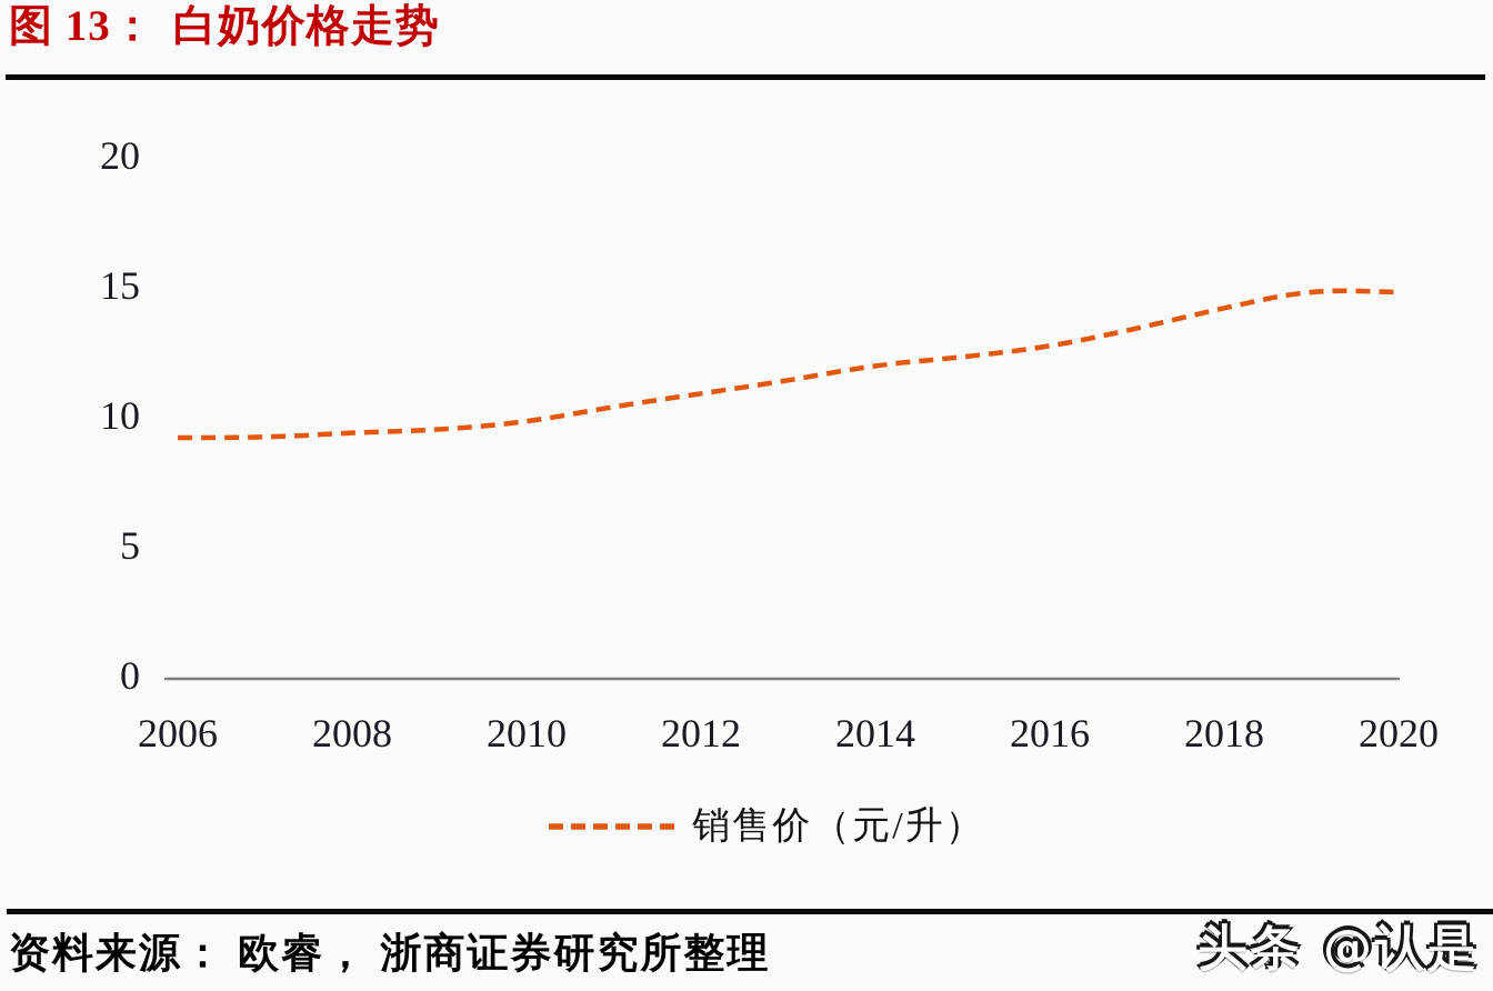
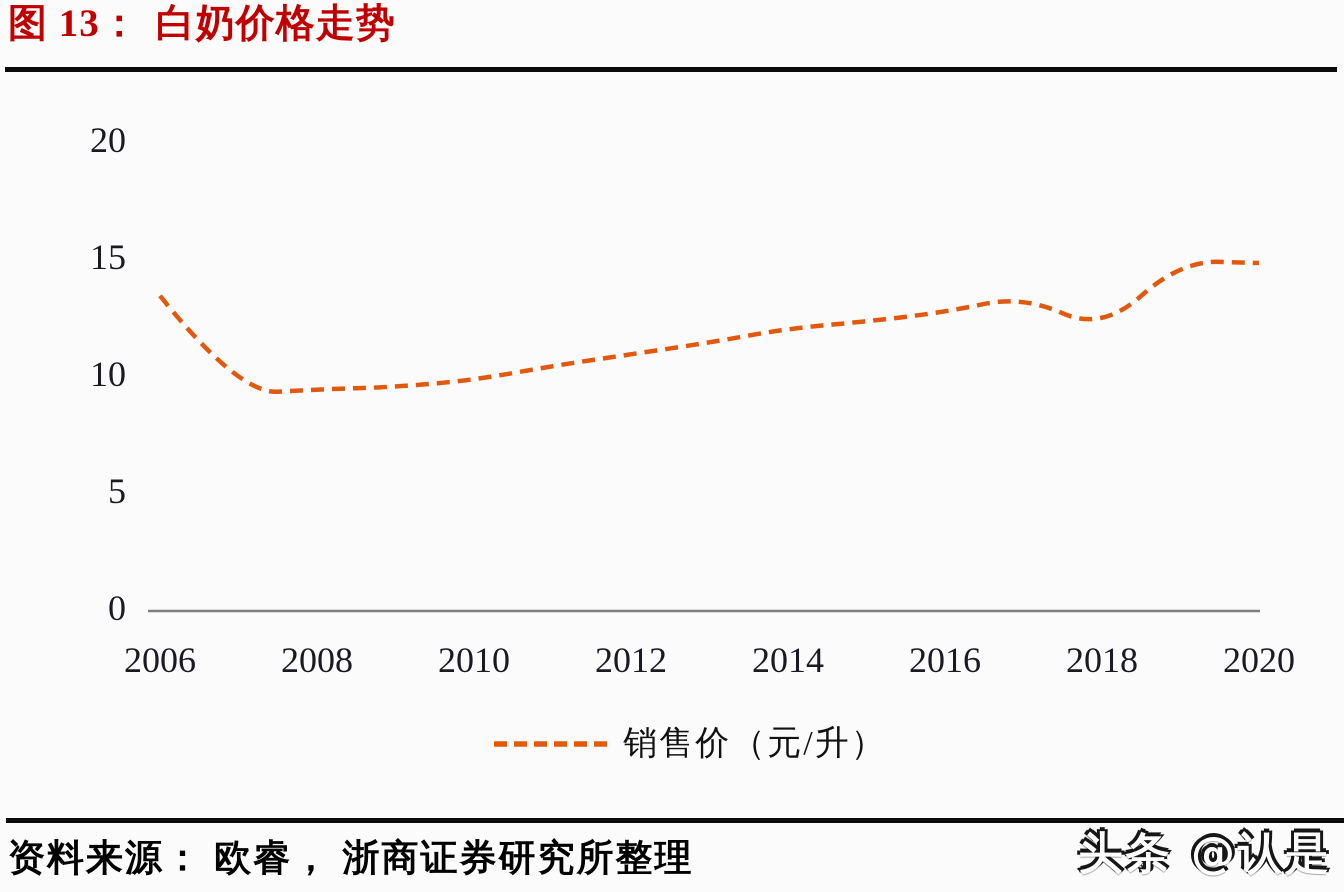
2006: 9.1 -> 13.3
2018: 14.1 -> 11.8
